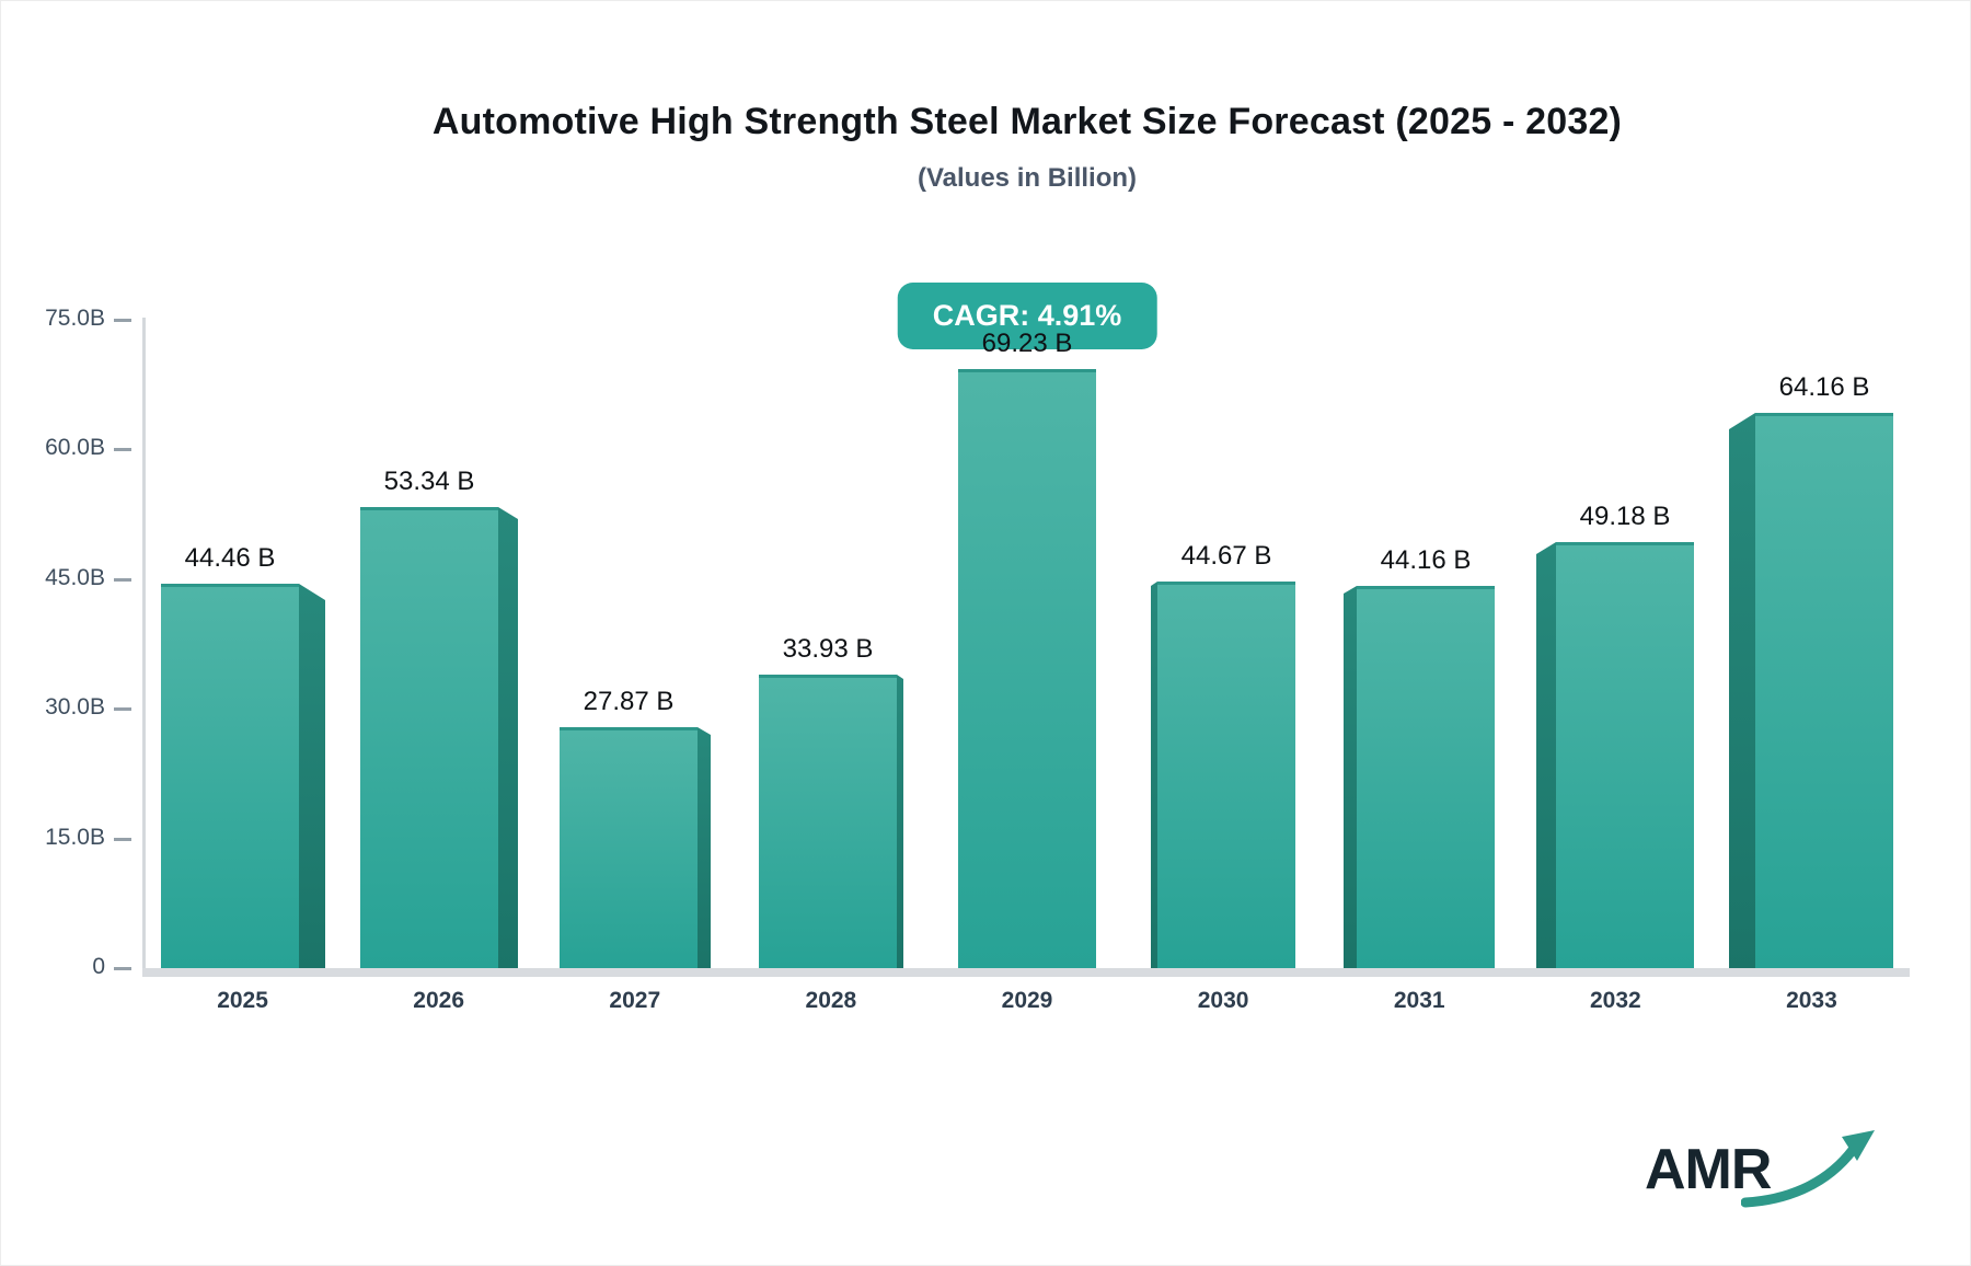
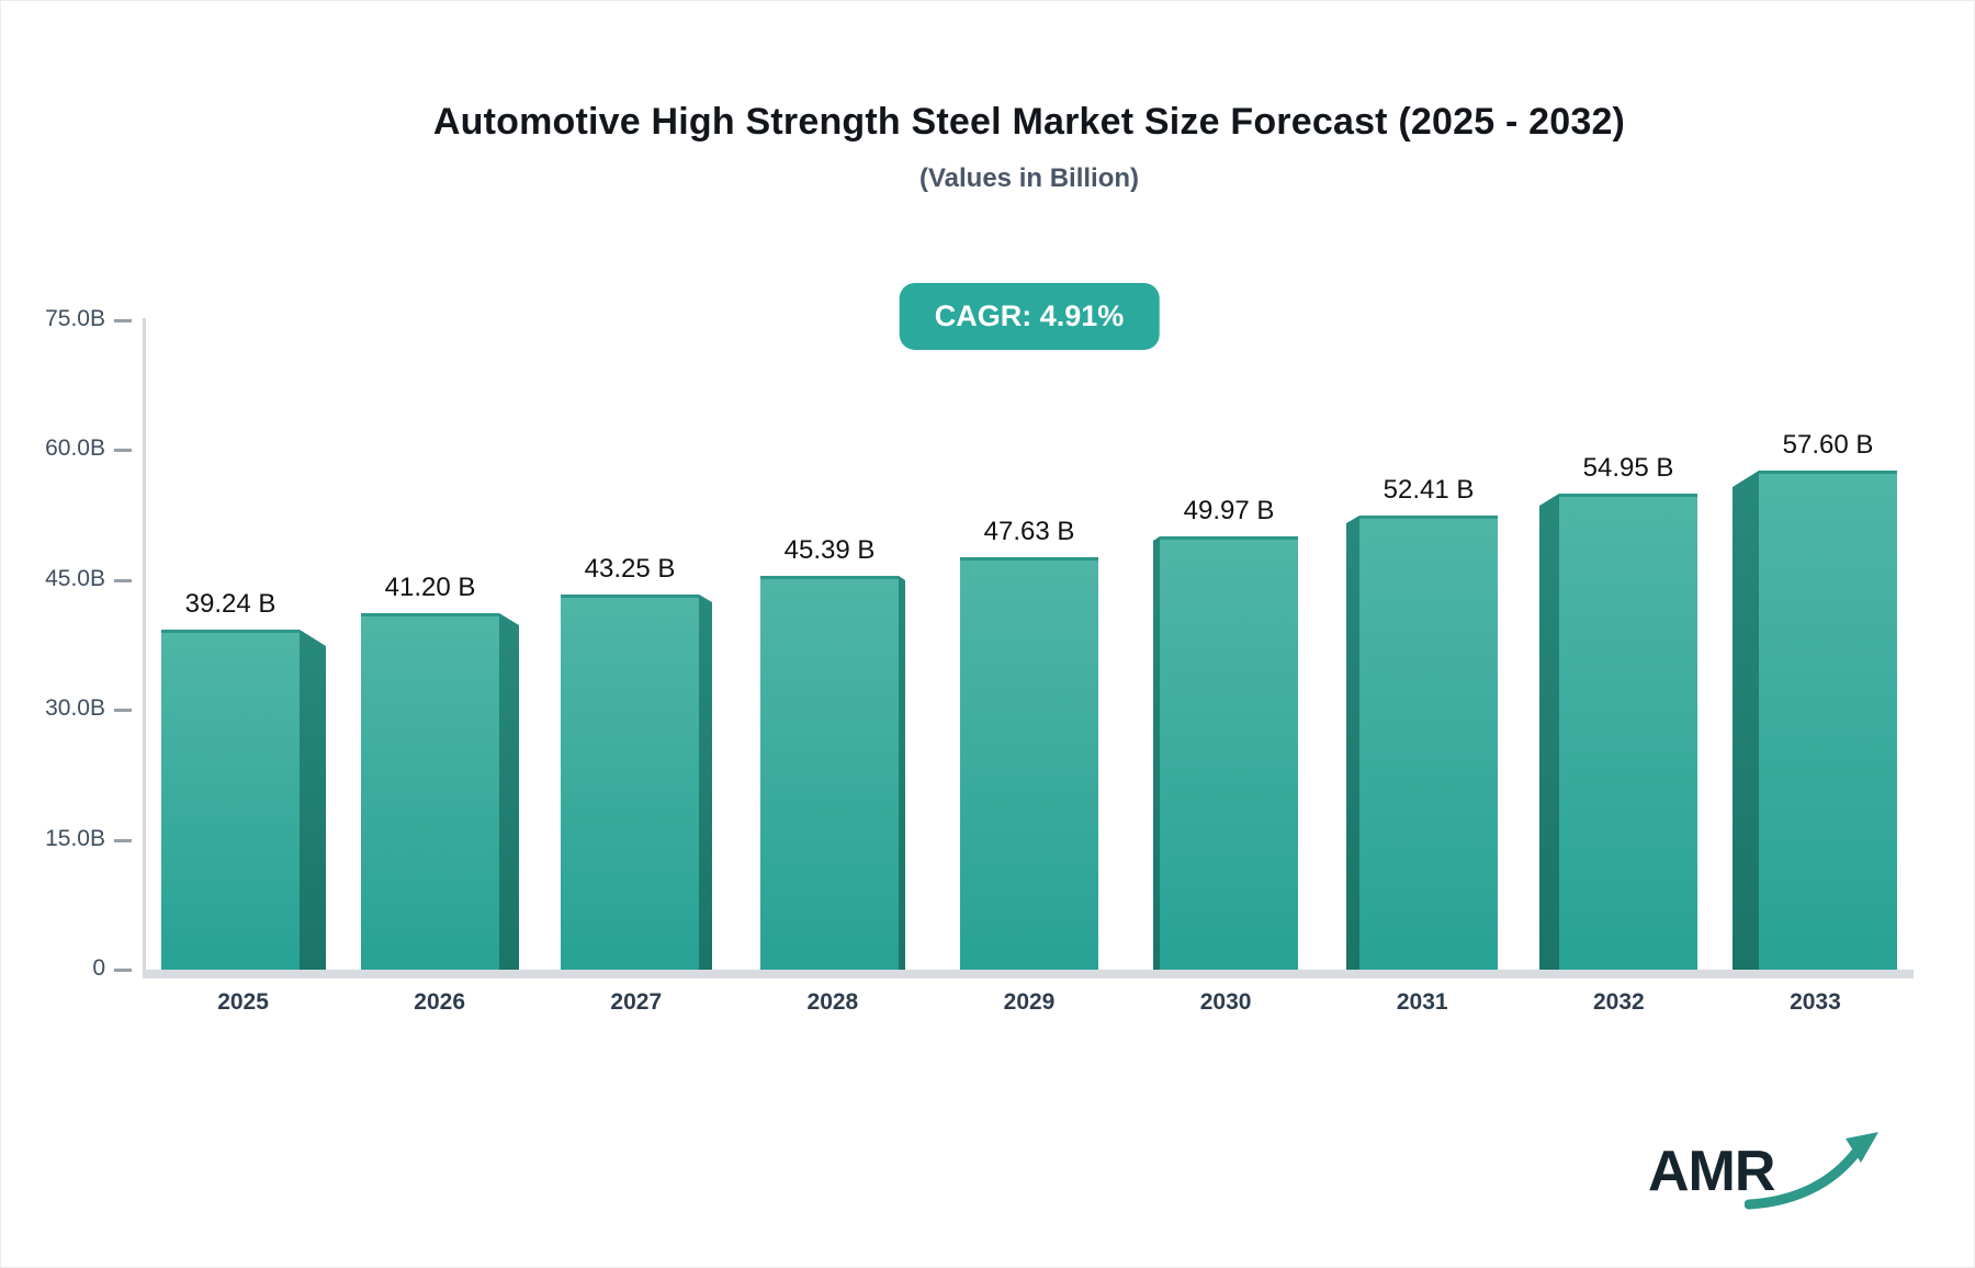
2025: 44.46 -> 39.24
2026: 53.34 -> 41.20
2027: 27.87 -> 43.25
2028: 33.93 -> 45.39
2029: 69.23 -> 47.63
2030: 44.67 -> 49.97
2031: 44.16 -> 52.41
2032: 49.18 -> 54.95
2033: 64.16 -> 57.60
